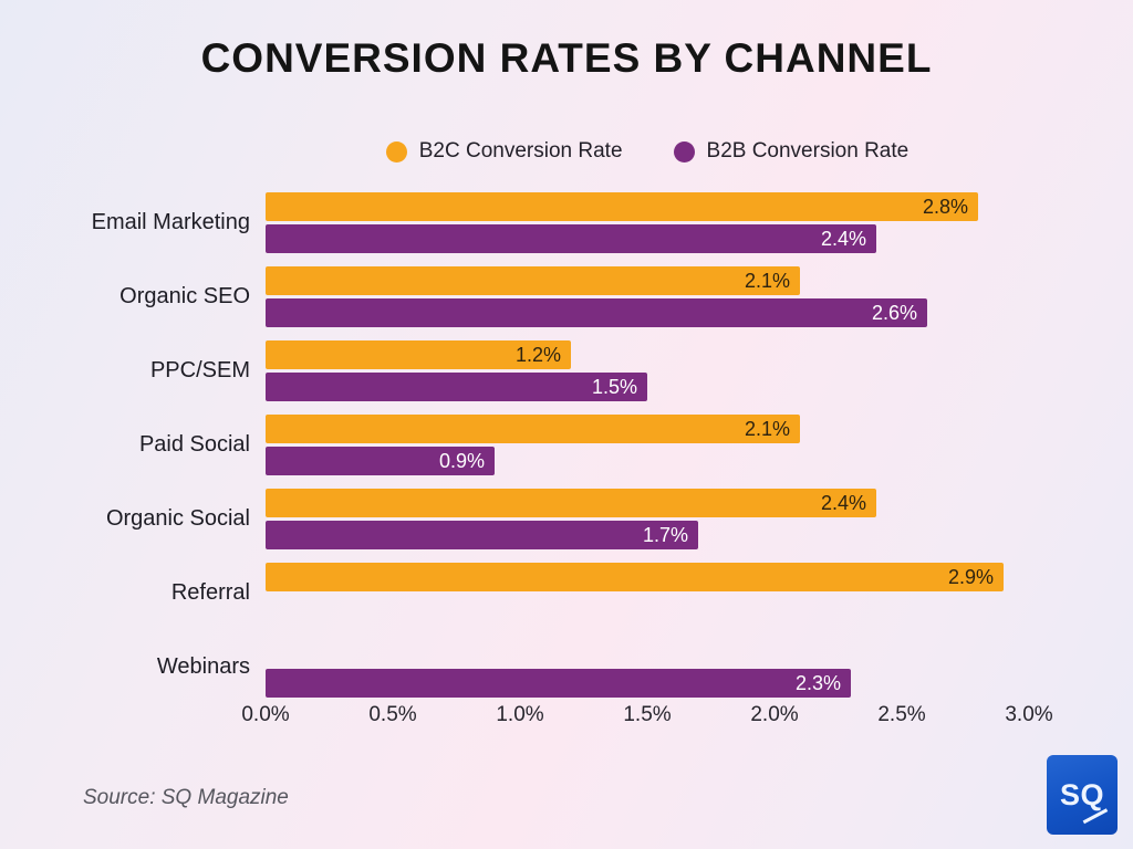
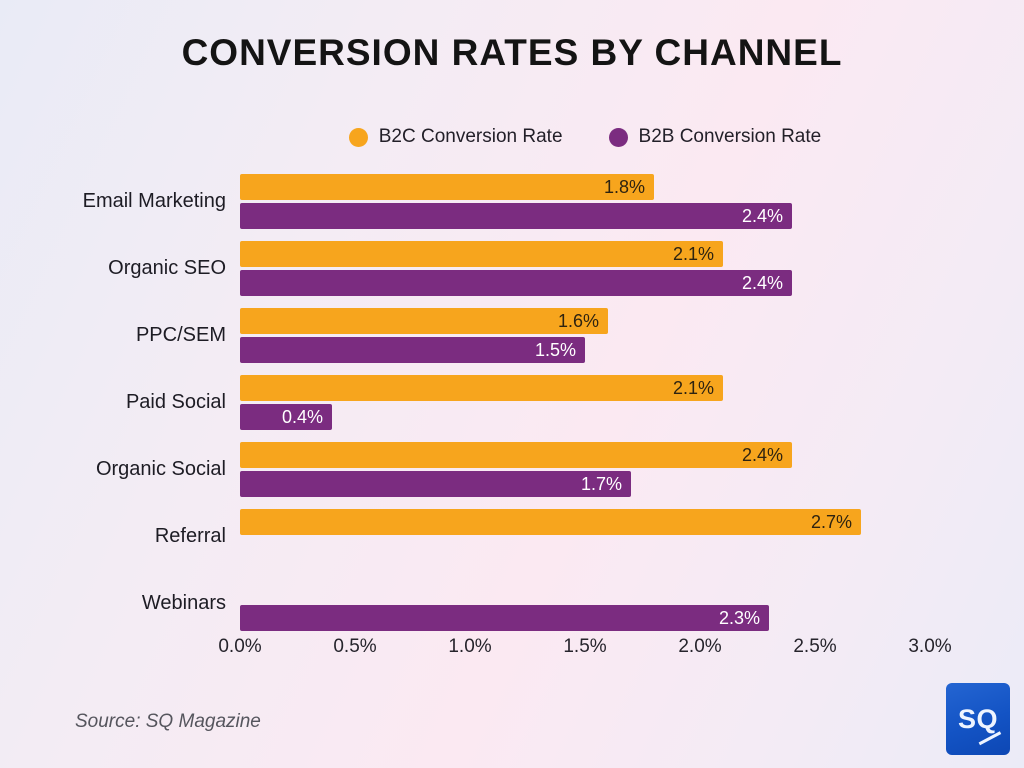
B2C Conversion Rate/Email Marketing: 2.8% -> 1.8%
B2B Conversion Rate/Organic SEO: 2.6% -> 2.4%
B2C Conversion Rate/PPC/SEM: 1.2% -> 1.6%
B2B Conversion Rate/Paid Social: 0.9% -> 0.4%
B2C Conversion Rate/Referral: 2.9% -> 2.7%
